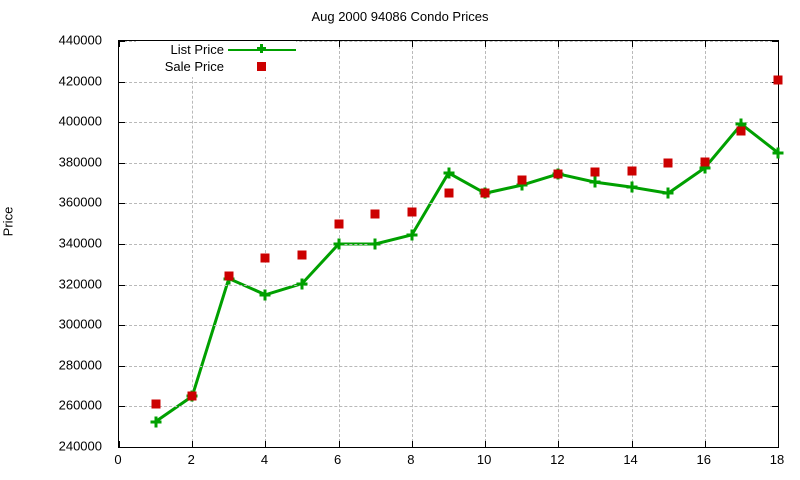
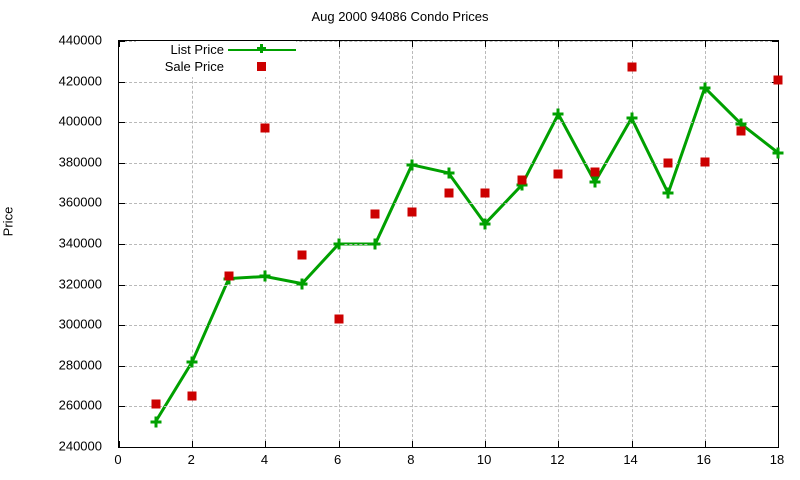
List Price/2: 265000 -> 282000
List Price/4: 315000 -> 324000
Sale Price/4: 333000 -> 397000
Sale Price/6: 350000 -> 303000
List Price/8: 344000 -> 379000
List Price/10: 365000 -> 350000
List Price/12: 374000 -> 404000
List Price/14: 368000 -> 402000
Sale Price/14: 376000 -> 427000
List Price/16: 378000 -> 417000
